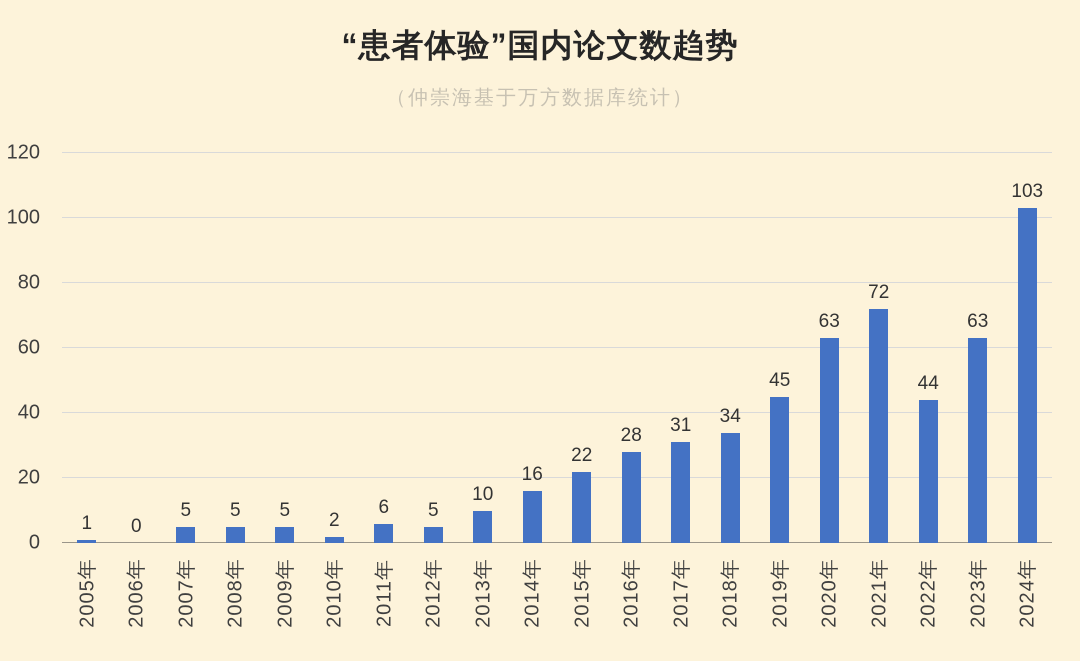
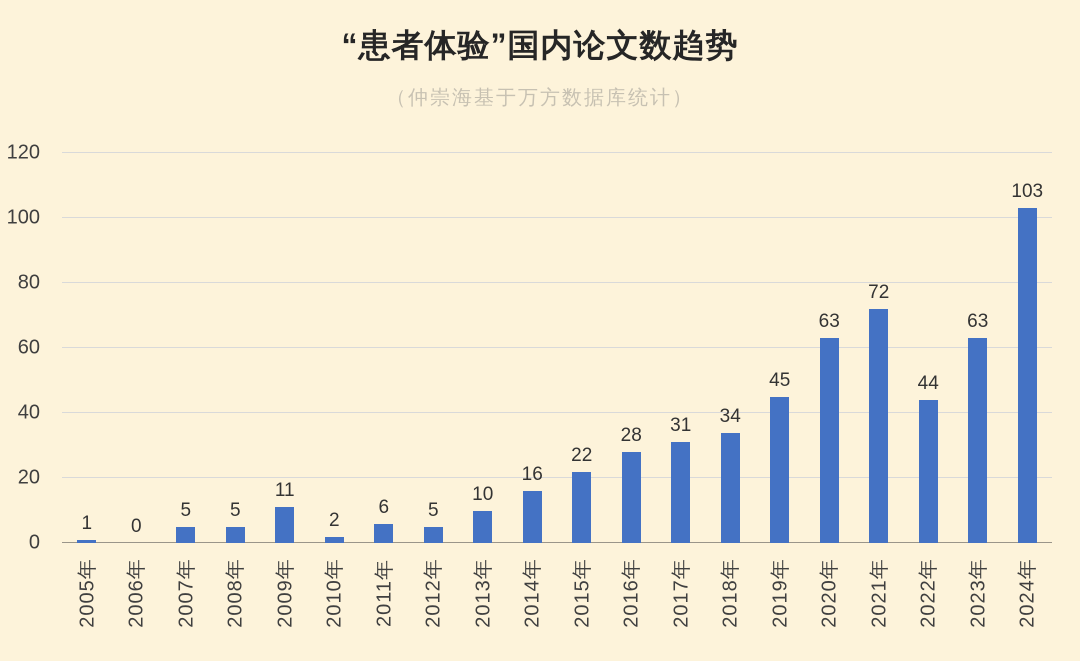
2009年: 5 -> 11
